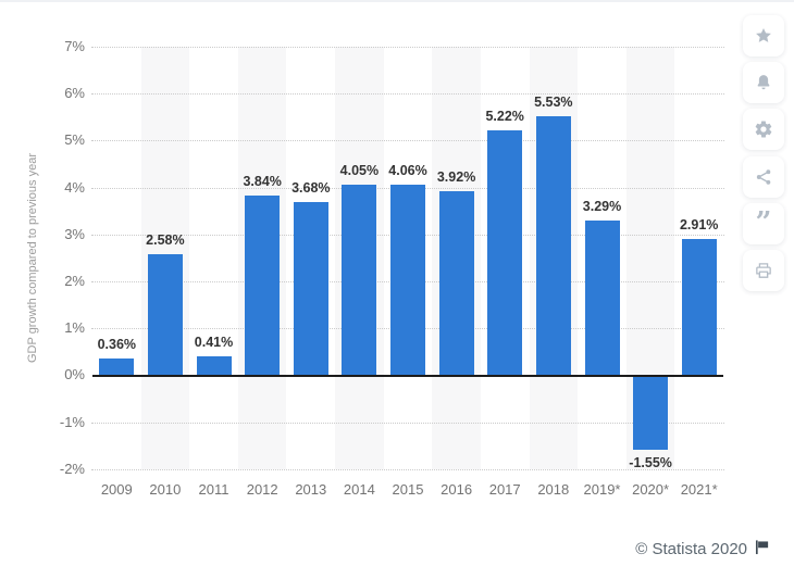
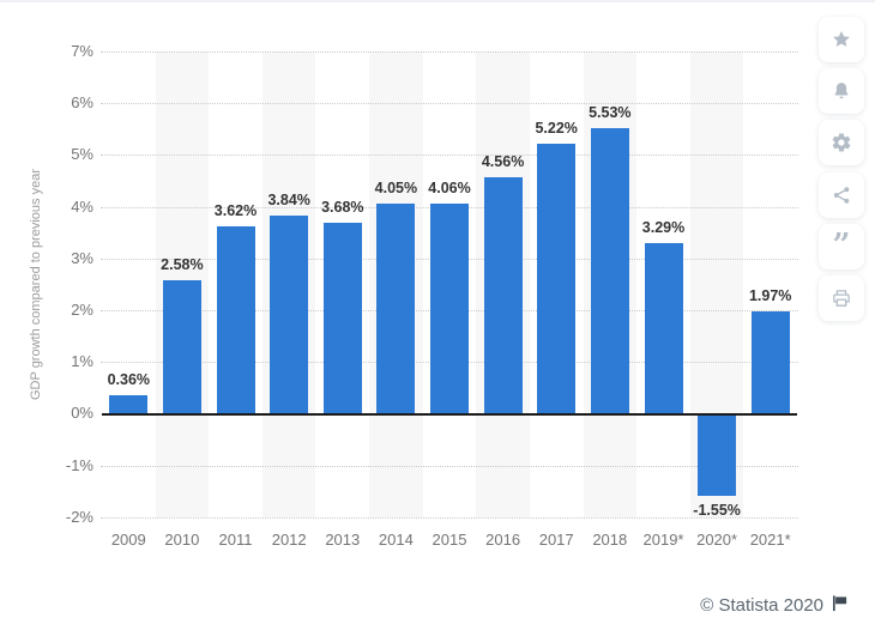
2011: 0.41% -> 3.62%
2016: 3.92% -> 4.56%
2021*: 2.91% -> 1.97%
